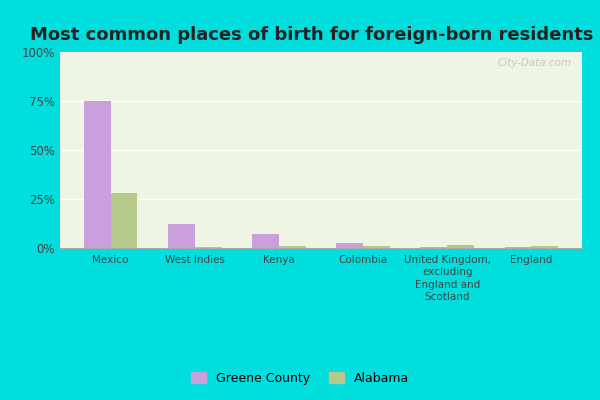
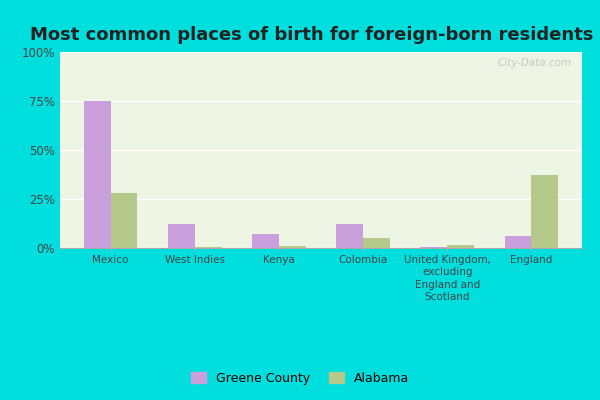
Greene County/Colombia: 2% -> 12%
Alabama/Colombia: 1% -> 5%
Greene County/England: 0% -> 6%
Alabama/England: 1% -> 37%
